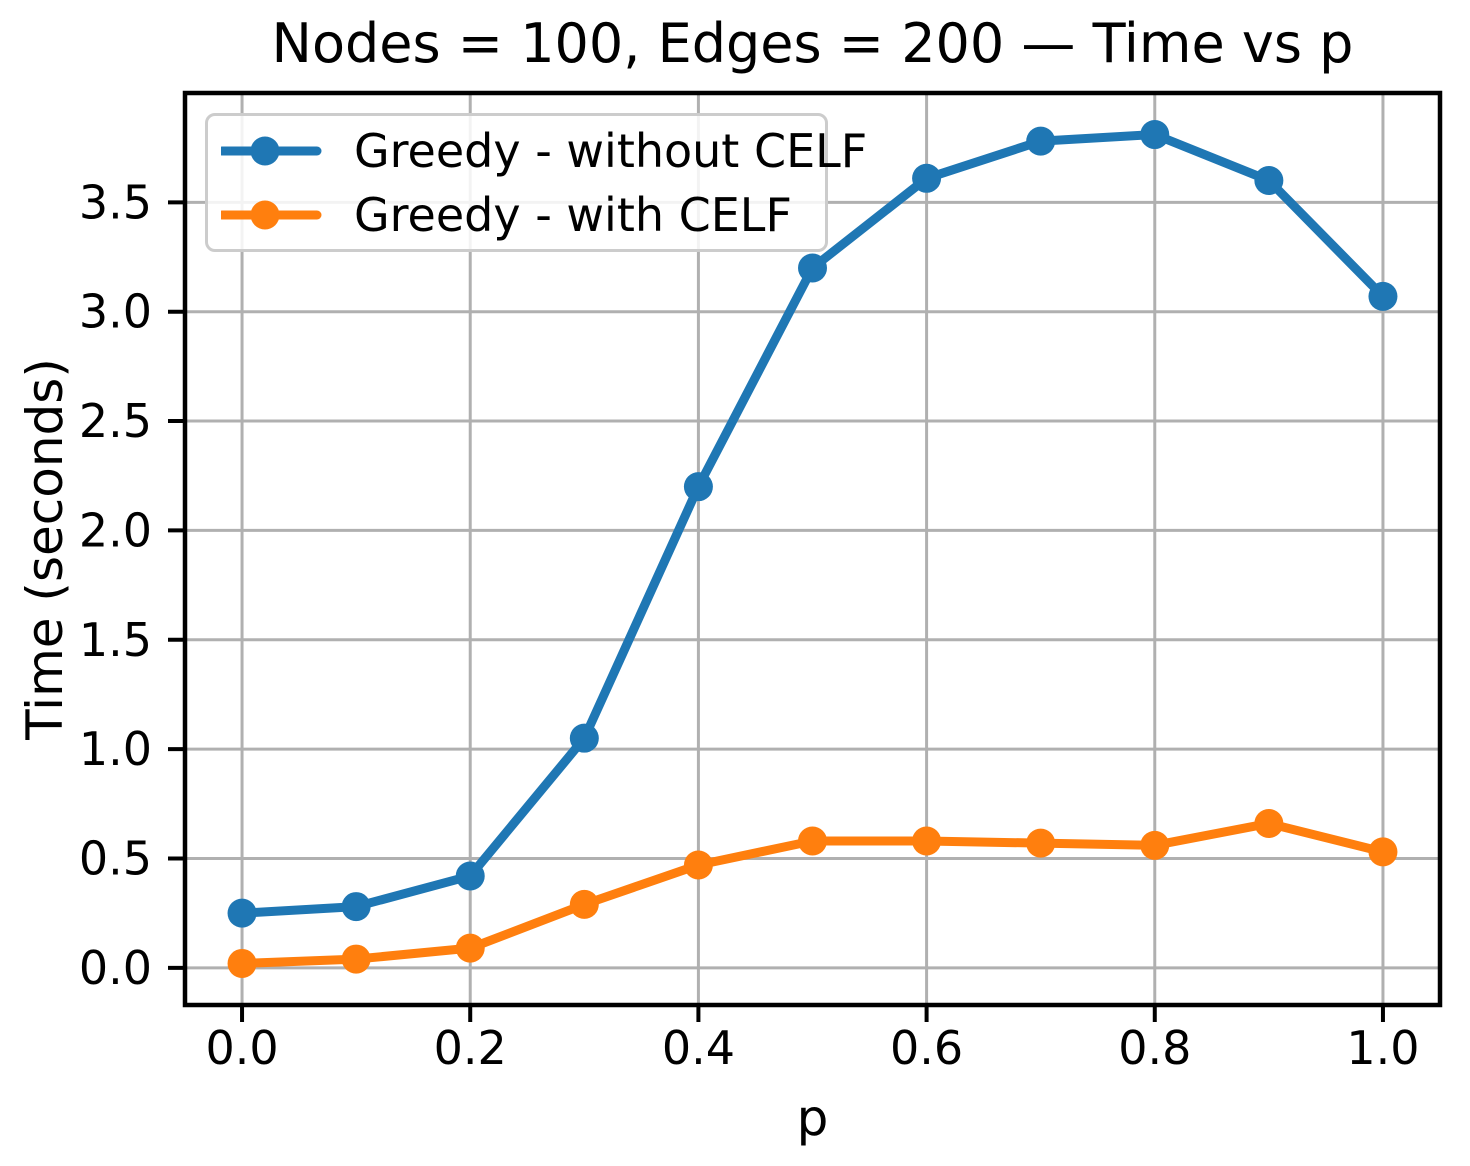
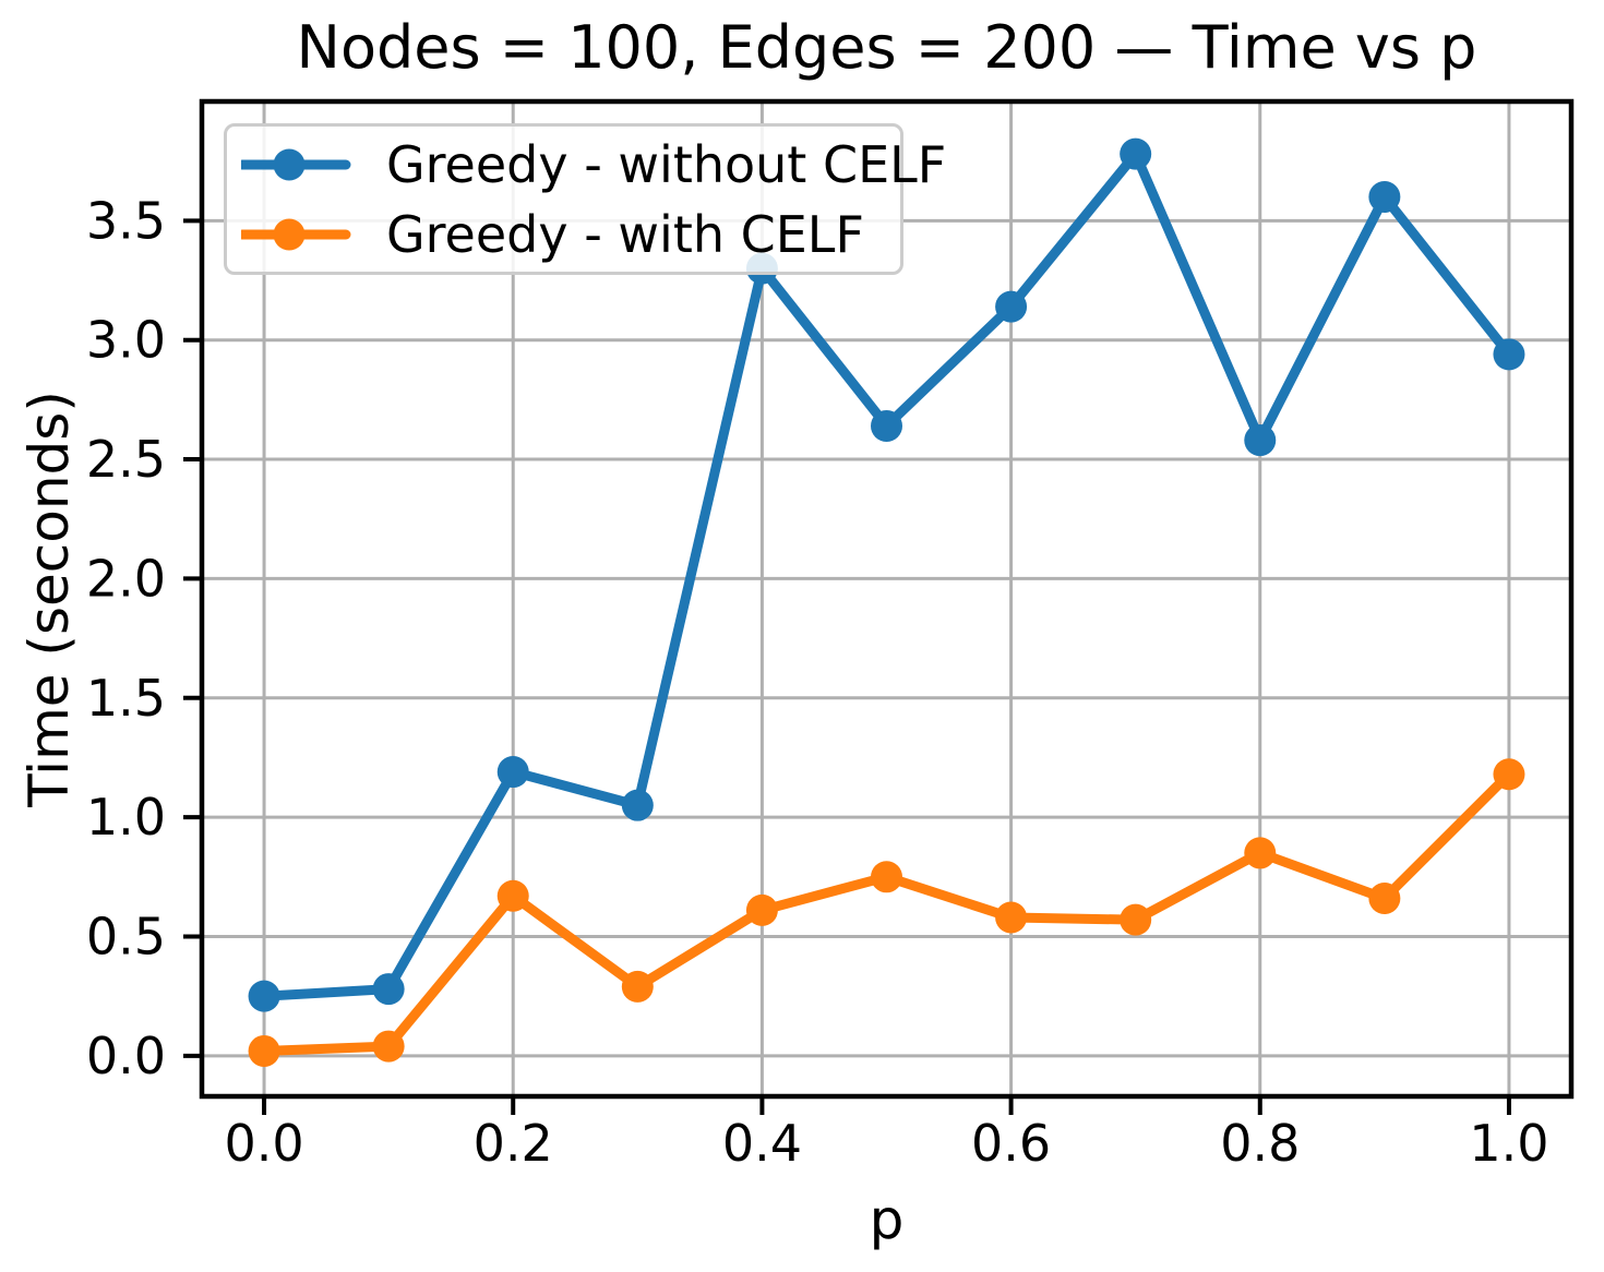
Greedy - without CELF/0.2: 0.42 -> 1.19
Greedy - with CELF/0.2: 0.09 -> 0.67
Greedy - without CELF/0.4: 2.20 -> 3.30
Greedy - with CELF/0.4: 0.47 -> 0.61
Greedy - without CELF/0.5: 3.20 -> 2.64
Greedy - with CELF/0.5: 0.58 -> 0.75
Greedy - without CELF/0.6: 3.61 -> 3.14
Greedy - without CELF/0.8: 3.81 -> 2.58
Greedy - with CELF/0.8: 0.56 -> 0.85
Greedy - without CELF/1.0: 3.07 -> 2.94
Greedy - with CELF/1.0: 0.53 -> 1.18
